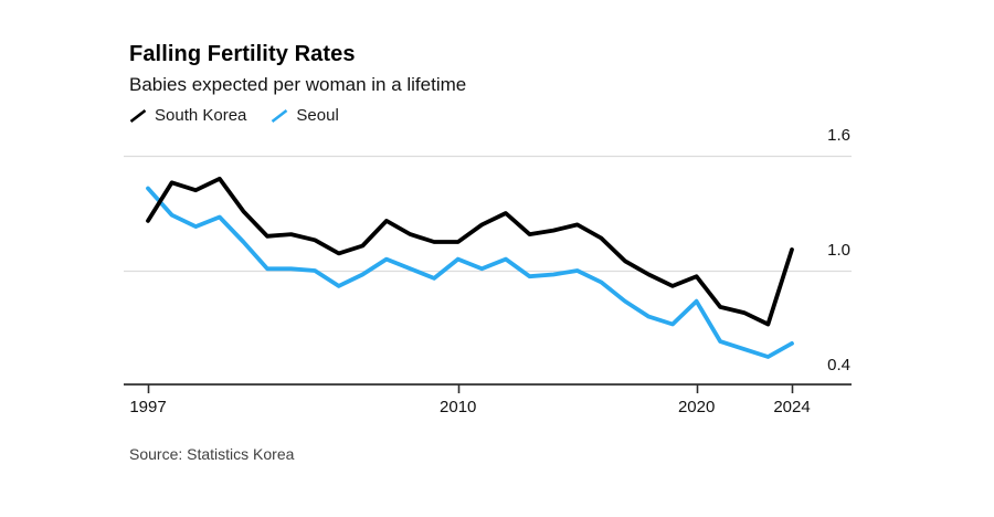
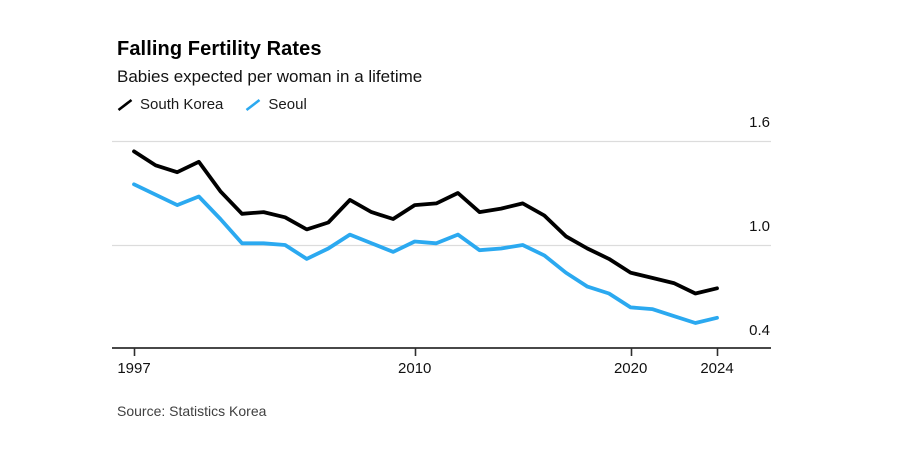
South Korea/1997: 1.26 -> 1.54
Seoul/1997: 1.43 -> 1.35
South Korea/2010: 1.15 -> 1.23
Seoul/2010: 1.06 -> 1.02
South Korea/2020: 0.97 -> 0.84
Seoul/2020: 0.84 -> 0.64
South Korea/2024: 1.11 -> 0.75
Seoul/2024: 0.62 -> 0.58
